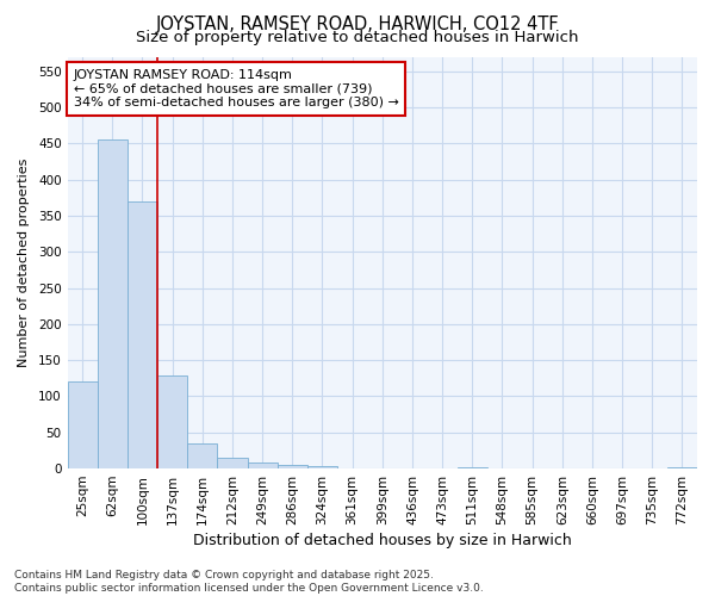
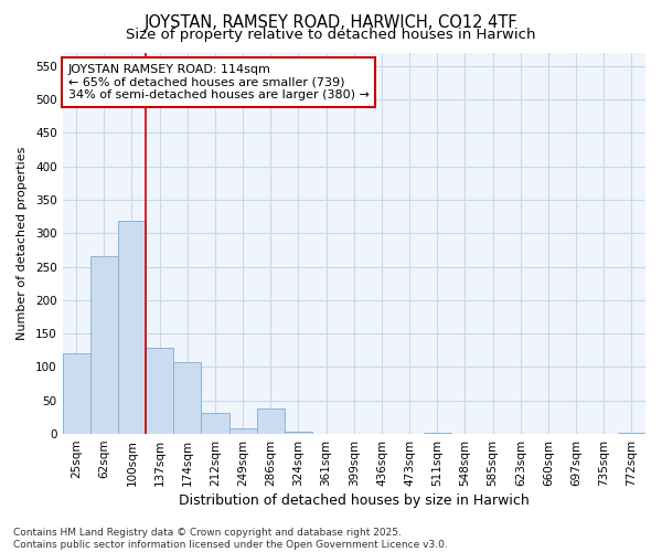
62sqm: 455 -> 266
100sqm: 370 -> 318
174sqm: 35 -> 108
212sqm: 15 -> 32
286sqm: 5 -> 38
